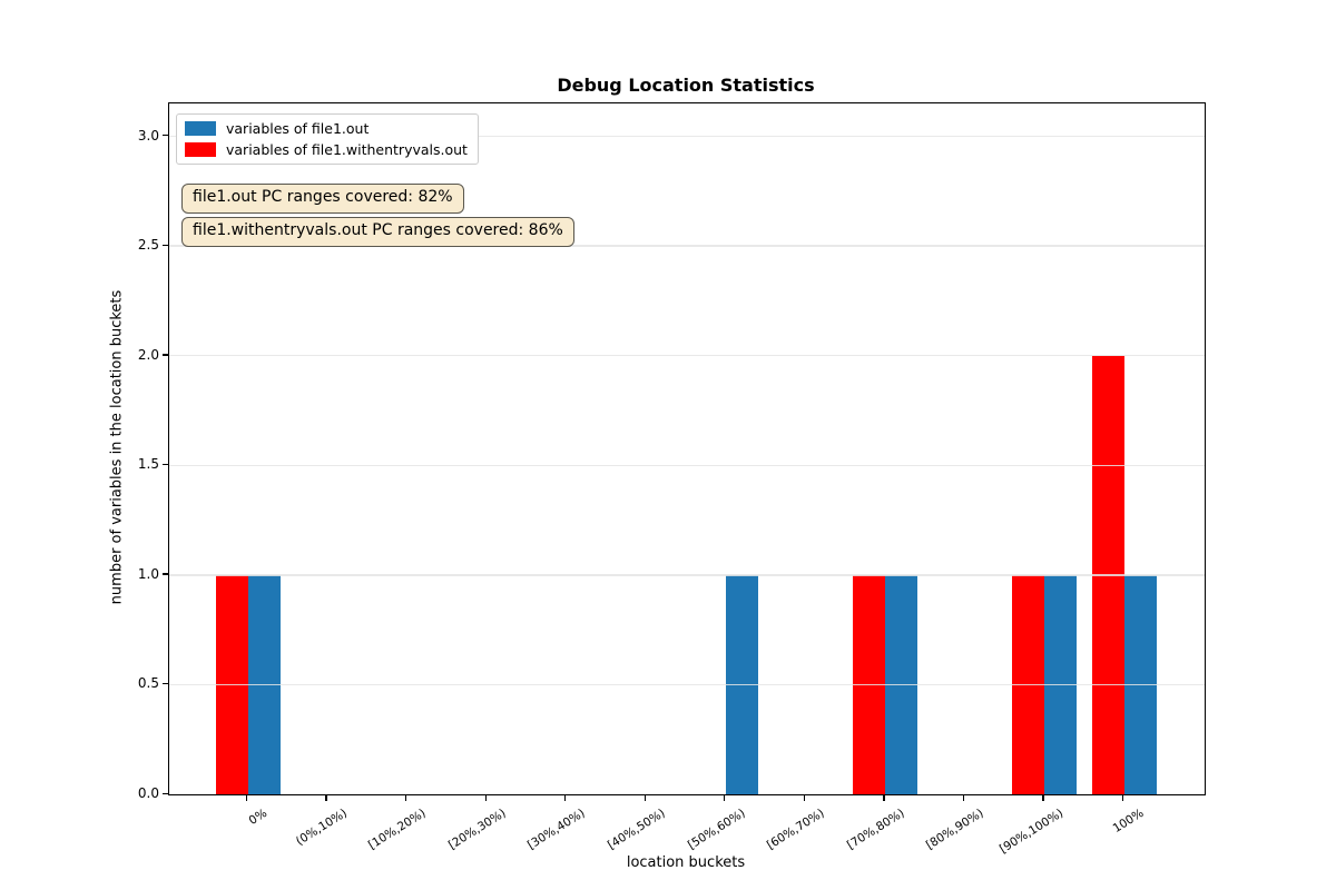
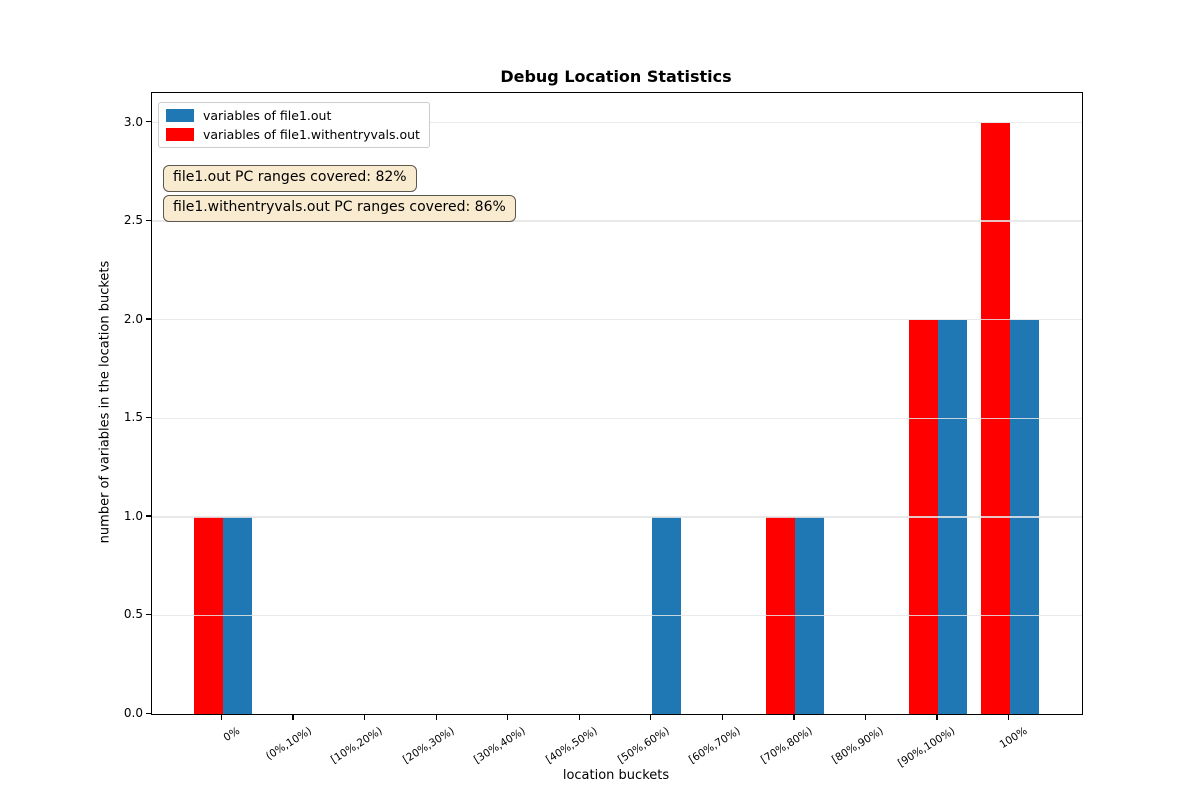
variables of file1.withentryvals.out/[90%,100%): 1 -> 2
variables of file1.out/[90%,100%): 1 -> 2
variables of file1.withentryvals.out/100%: 2 -> 3
variables of file1.out/100%: 1 -> 2
